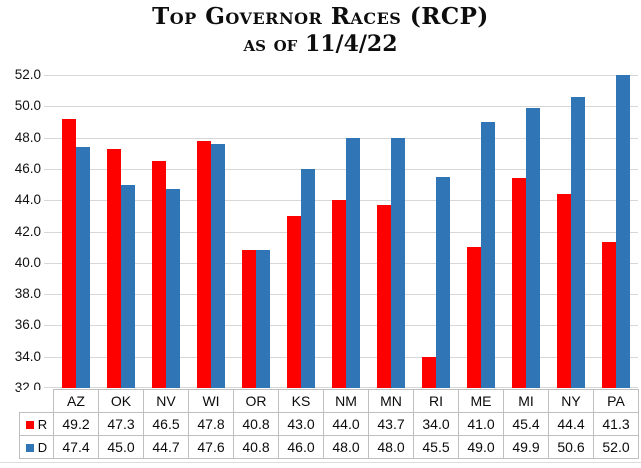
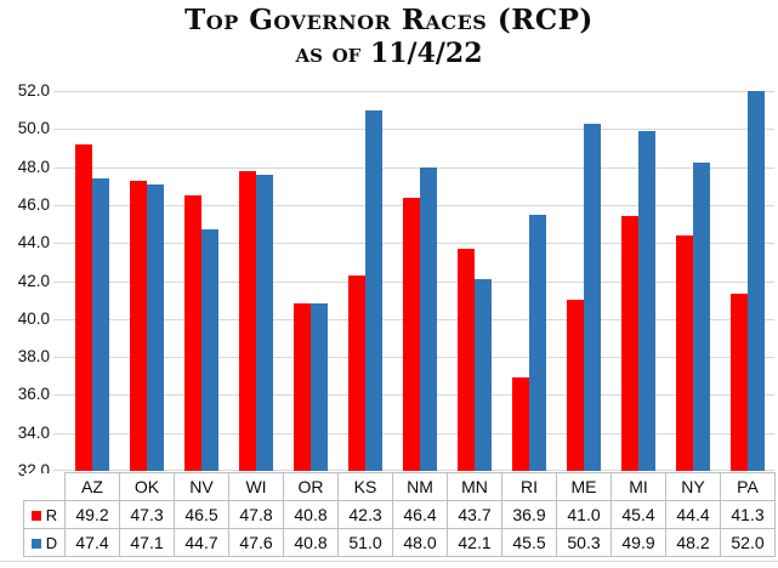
D/OK: 45.0 -> 47.1
R/KS: 43.0 -> 42.3
D/KS: 46.0 -> 51.0
R/NM: 44.0 -> 46.4
D/MN: 48.0 -> 42.1
R/RI: 34.0 -> 36.9
D/ME: 49.0 -> 50.3
D/NY: 50.6 -> 48.2
